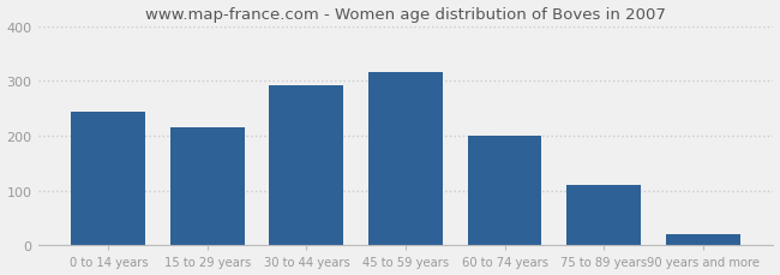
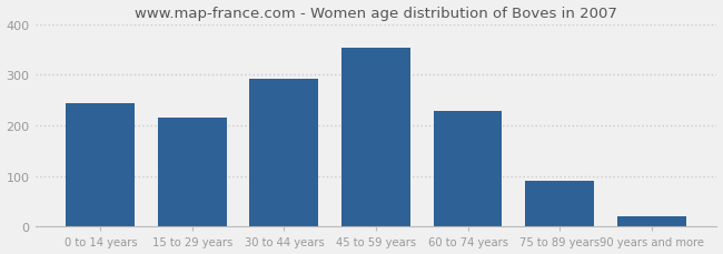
45 to 59 years: 315 -> 354
60 to 74 years: 200 -> 228
75 to 89 years: 110 -> 91
